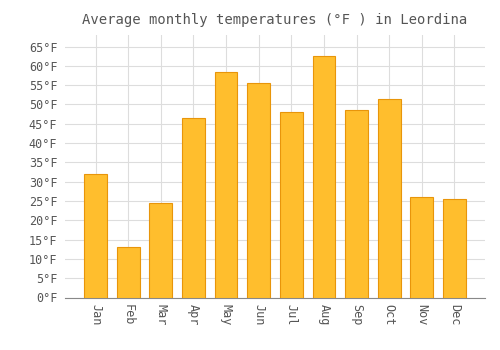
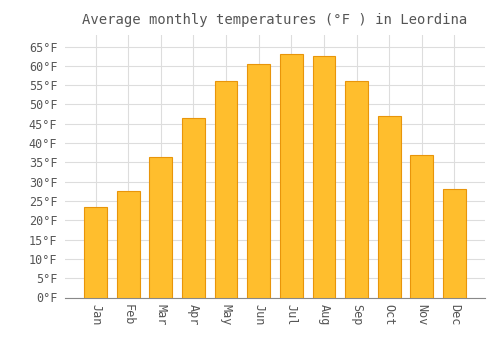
Jan: 32.0°F -> 23.5°F
Feb: 13.0°F -> 27.5°F
Mar: 24.5°F -> 36.5°F
May: 58.5°F -> 56.0°F
Jun: 55.5°F -> 60.5°F
Jul: 48.0°F -> 63.0°F
Sep: 48.5°F -> 56.0°F
Oct: 51.5°F -> 47.0°F
Nov: 26.0°F -> 37.0°F
Dec: 25.5°F -> 28.0°F
